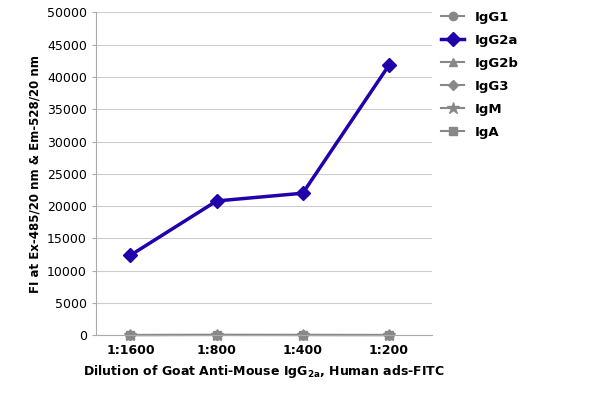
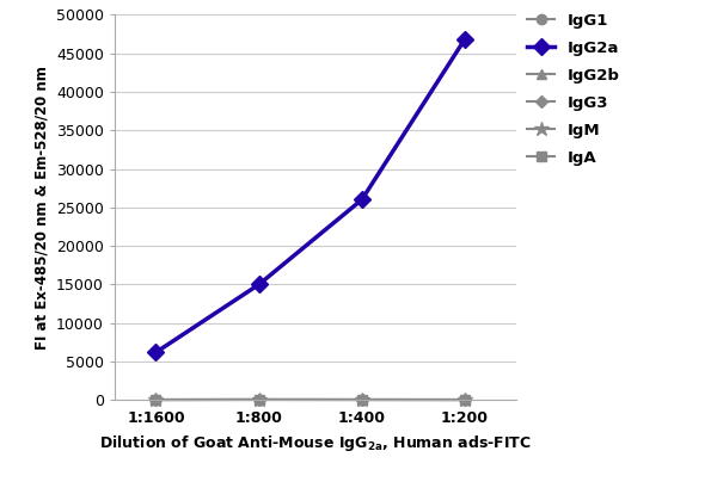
IgG2a/1:1600: 12400 -> 6200
IgG2a/1:800: 20800 -> 15000
IgG2a/1:400: 22000 -> 26000
IgG2a/1:200: 41800 -> 46800
